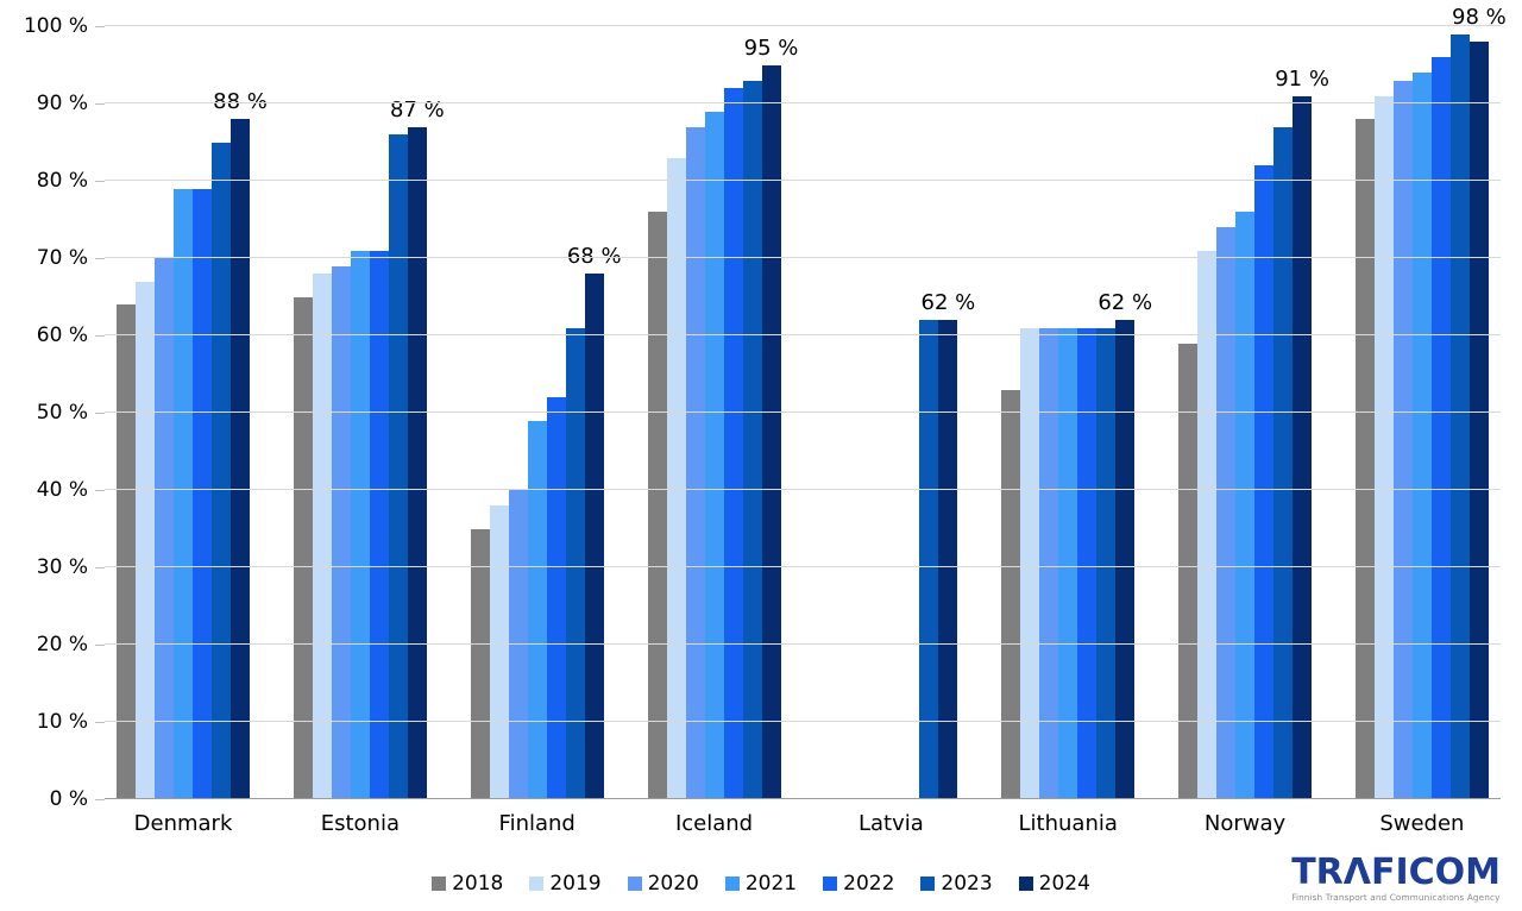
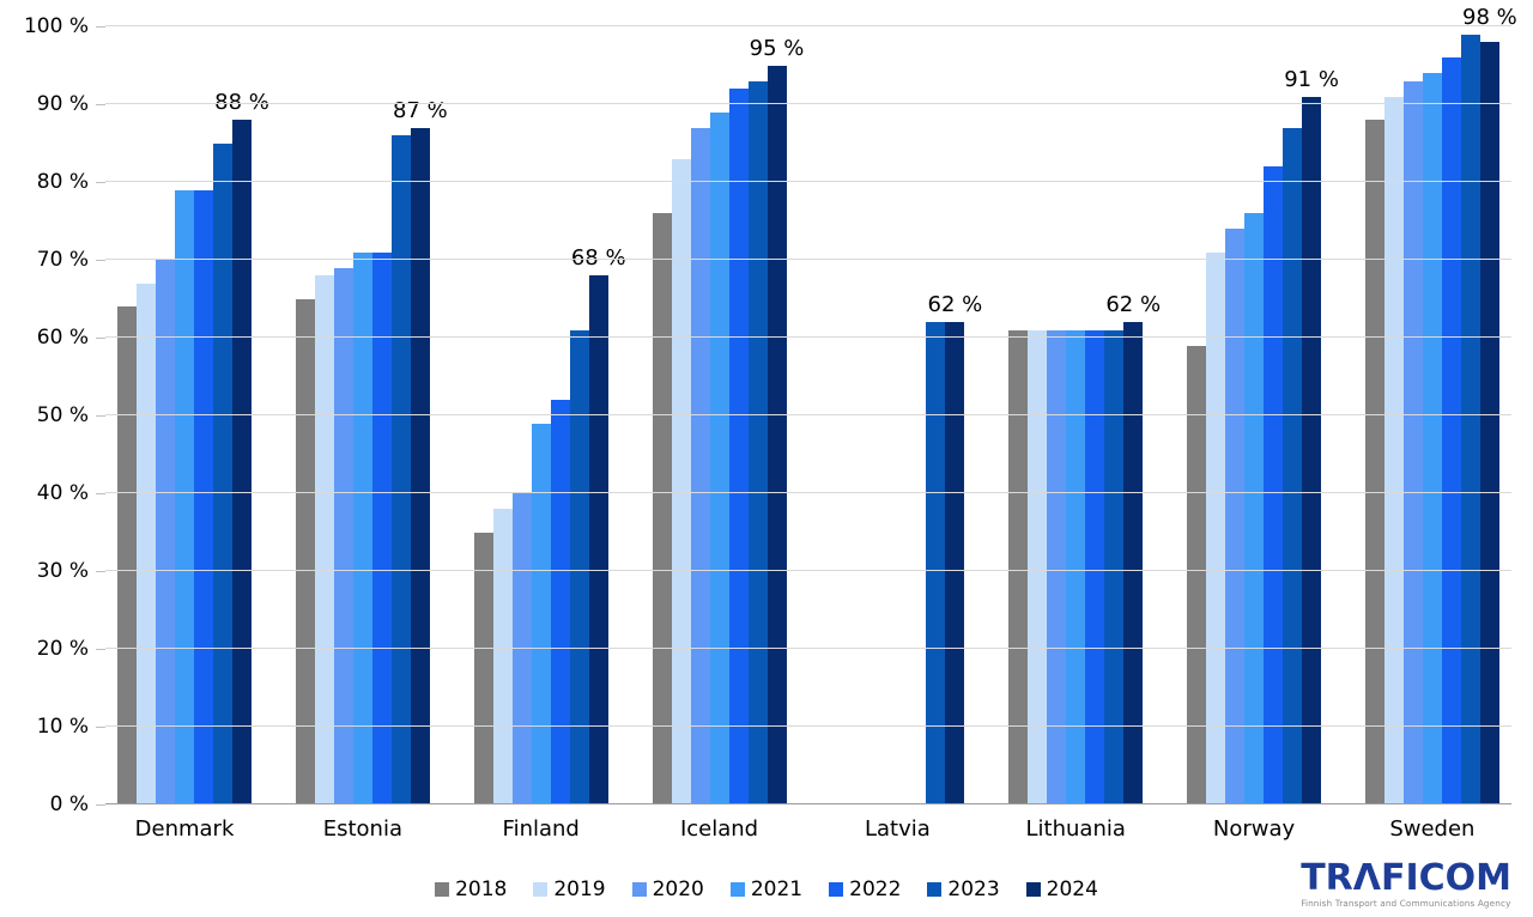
2018/Lithuania: 53% -> 61%
